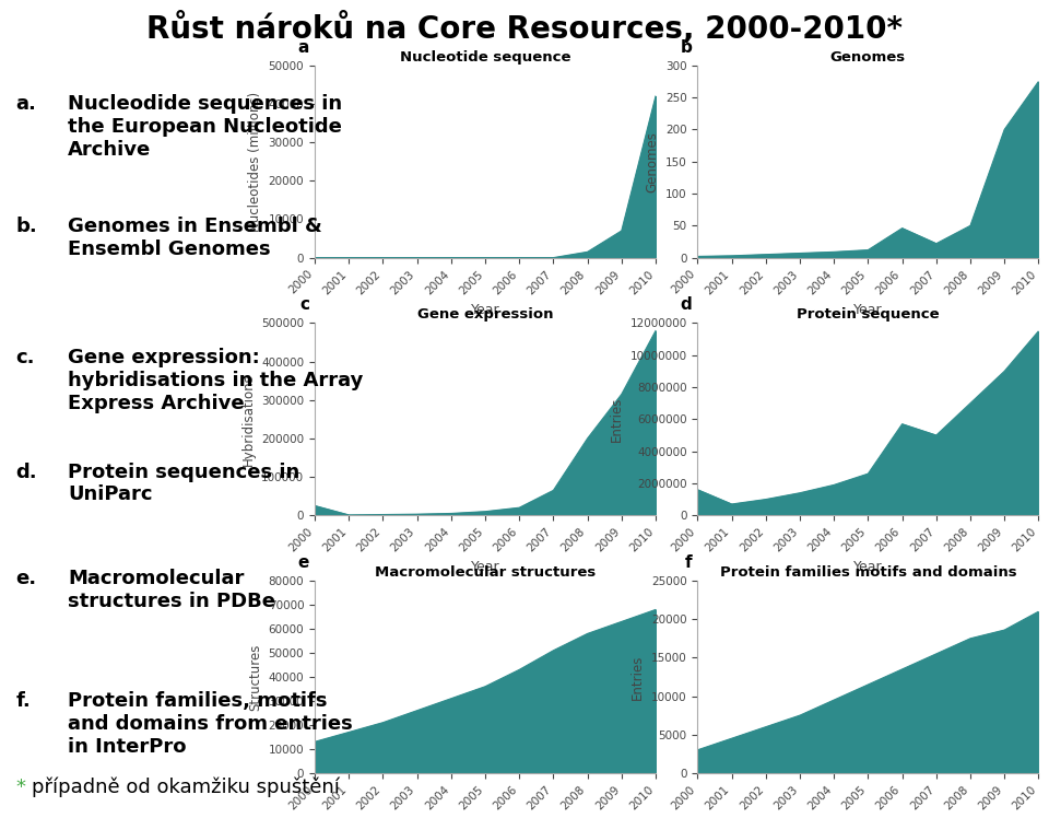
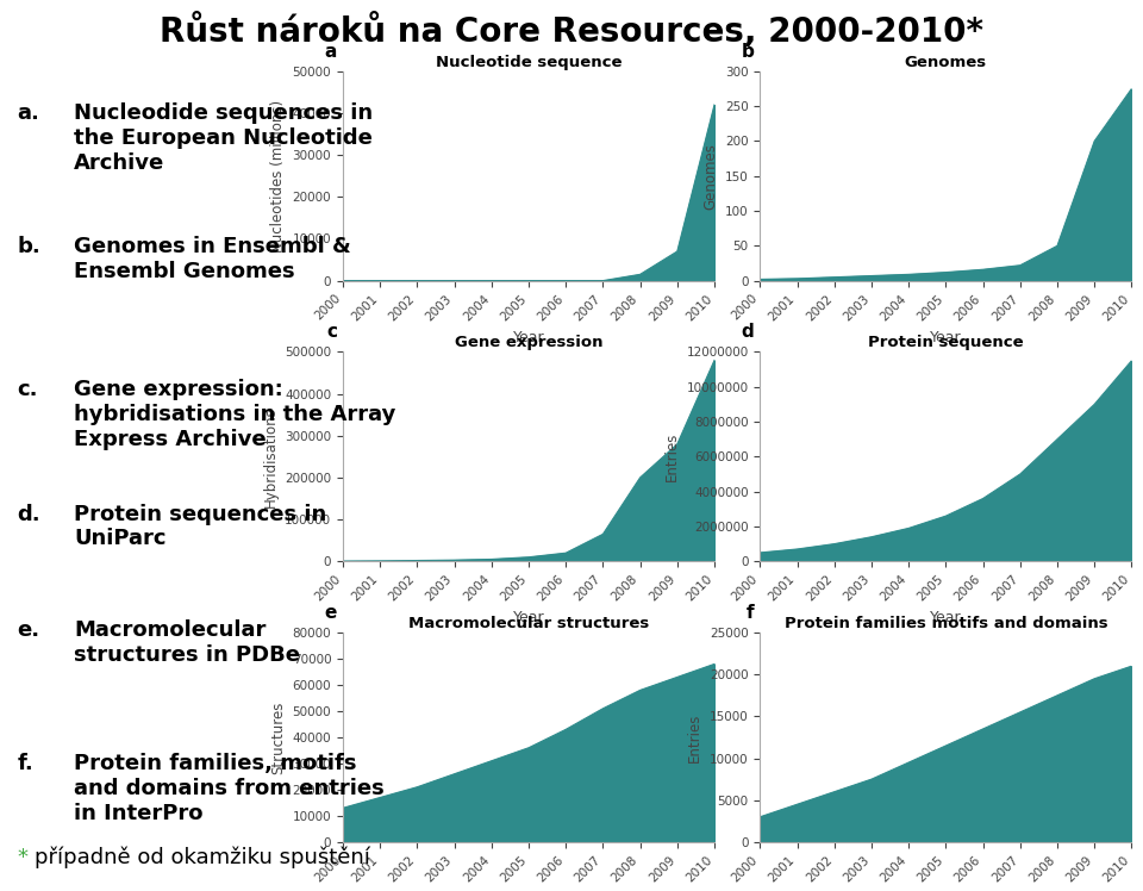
Genomes/2006: 46 -> 16
Gene expression/2000: 25000 -> 0
Gene expression/2009: 315000 -> 280000
Protein sequence/2000: 1600000 -> 500000
Protein sequence/2006: 5700000 -> 3600000
Protein families motifs and domains/2009: 18600 -> 19500
